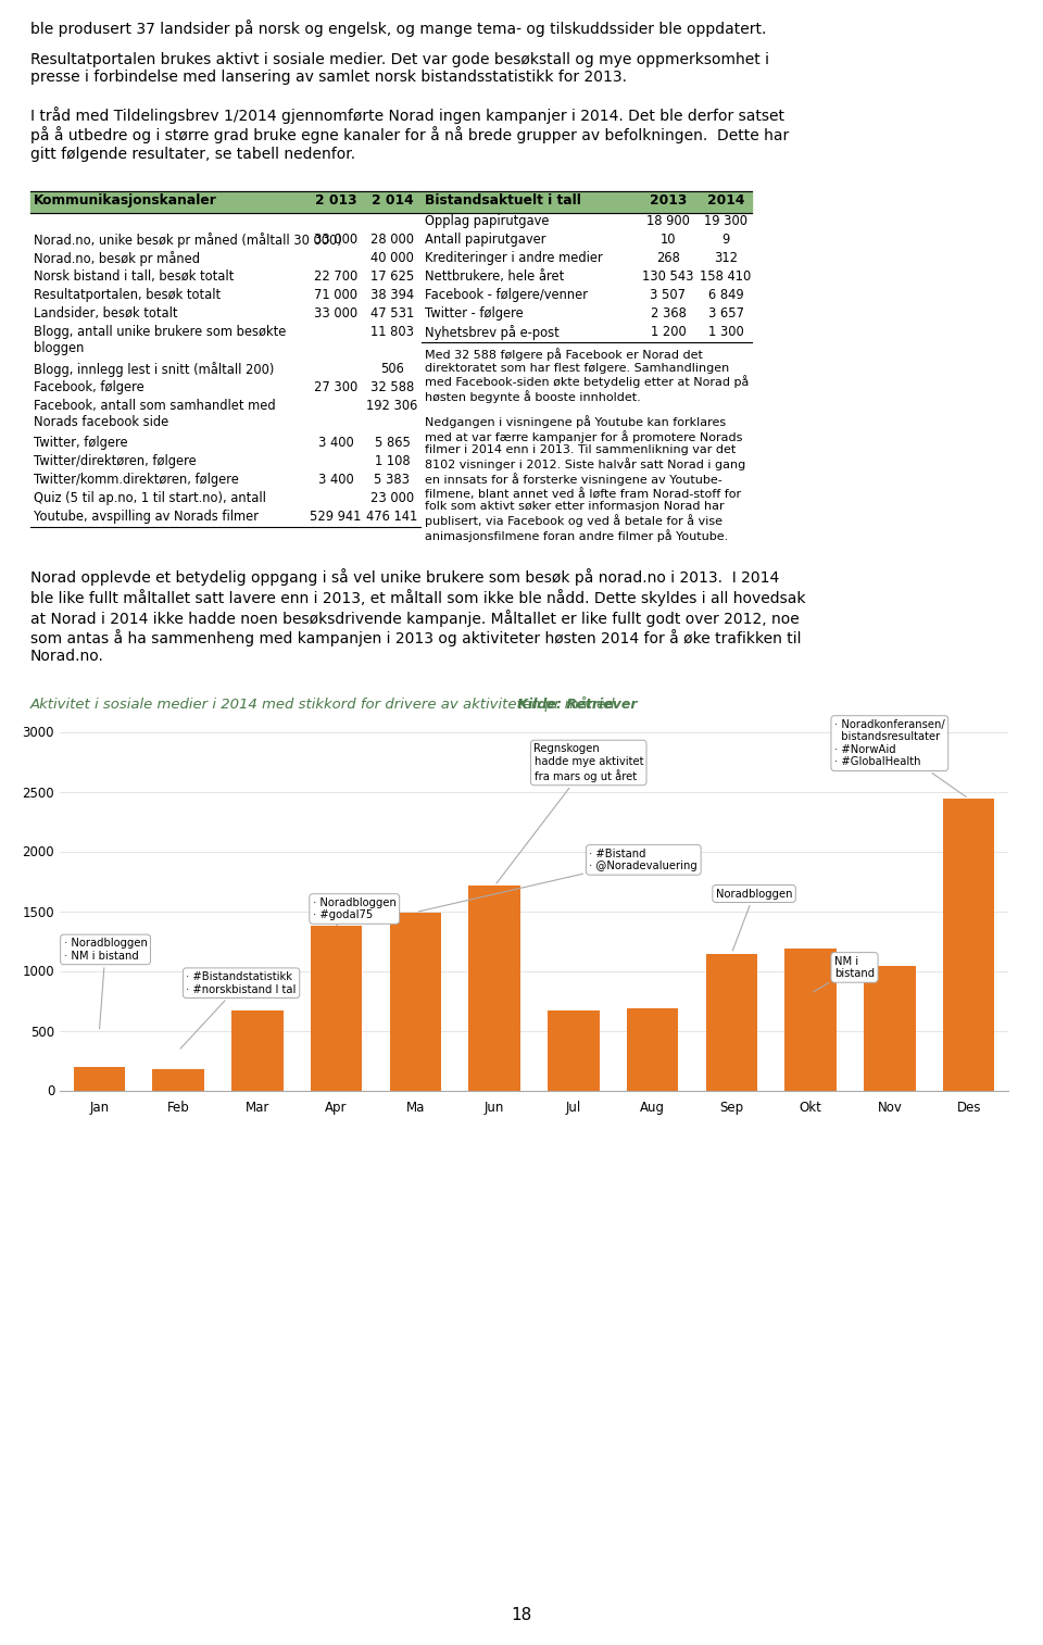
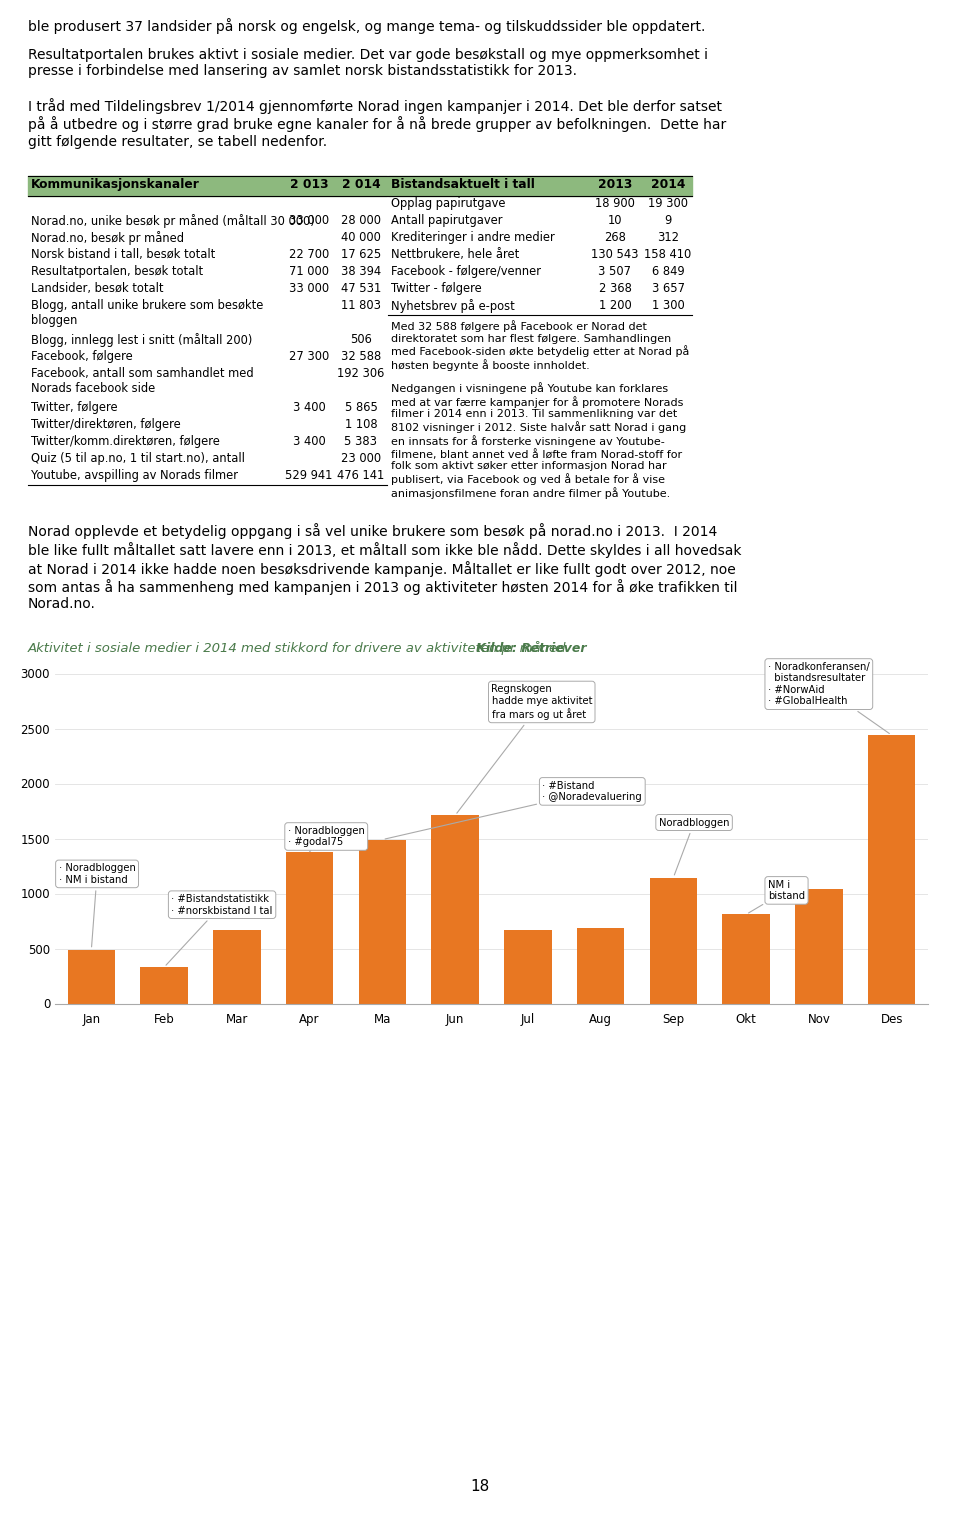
Jan: 200 -> 490
Feb: 180 -> 330
Okt: 1190 -> 810
